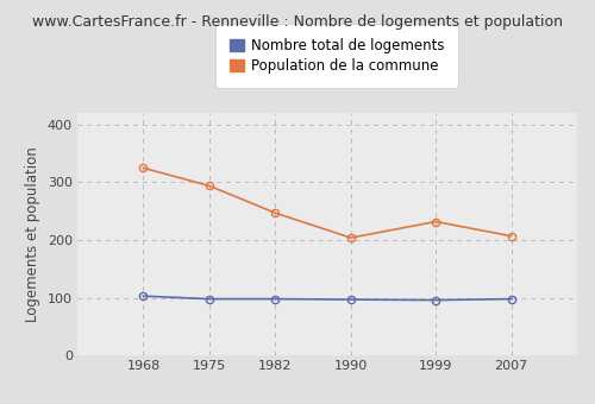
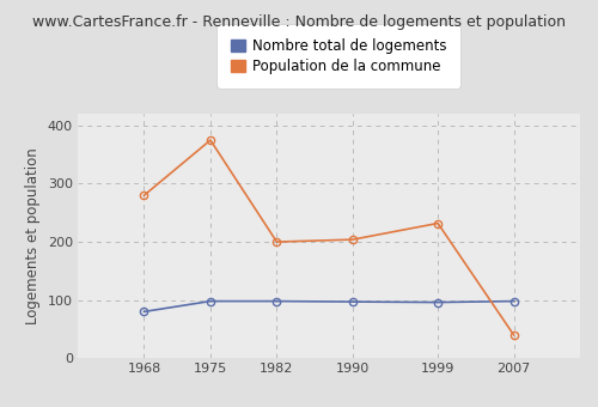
Nombre total de logements/1968: 103 -> 80
Population de la commune/1968: 325 -> 280
Population de la commune/1975: 294 -> 375
Population de la commune/1982: 247 -> 200
Population de la commune/2007: 207 -> 40
